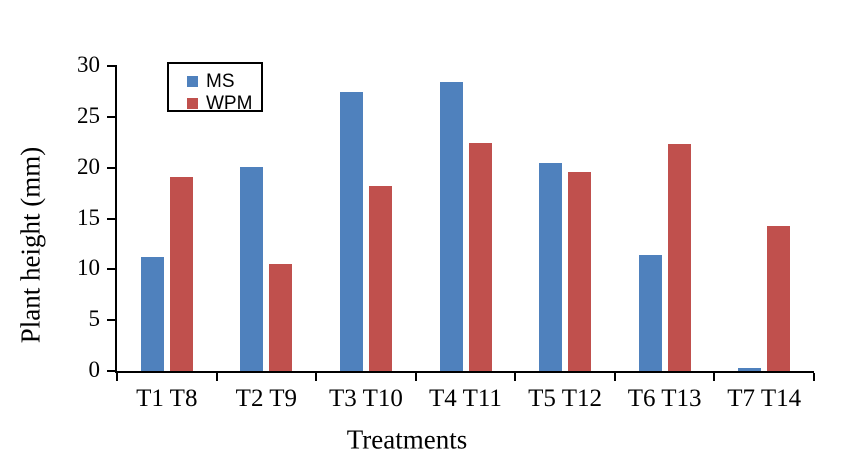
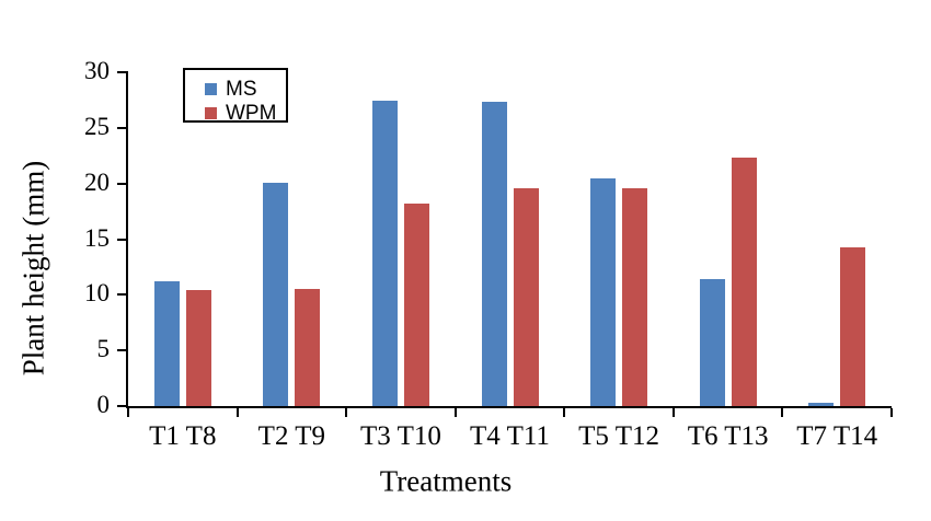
WPM/T1 T8: 19.1 -> 10.4
MS/T4 T11: 28.4 -> 27.3
WPM/T4 T11: 22.4 -> 19.6
